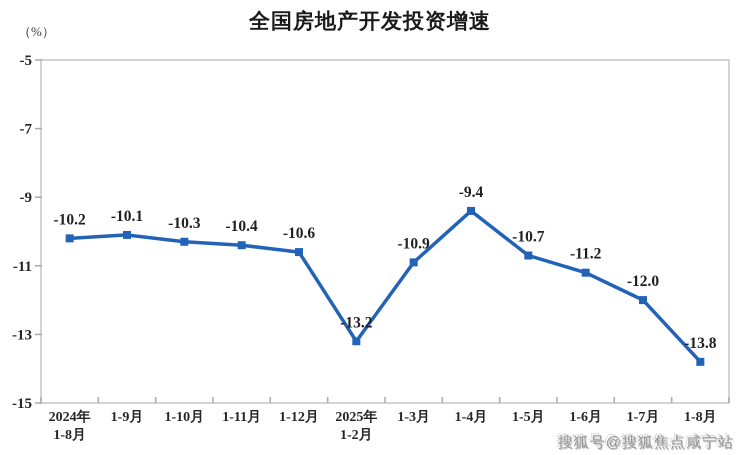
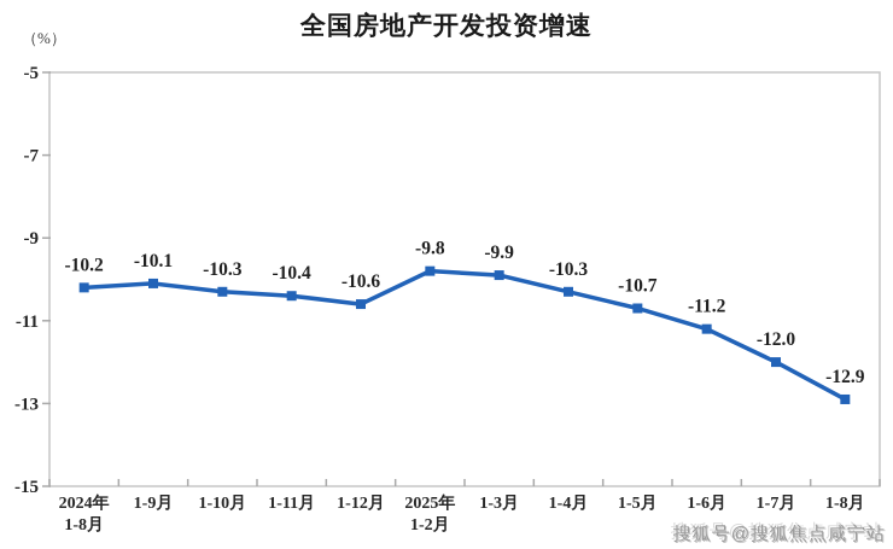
2025年 1-2月: -13.2 -> -9.8
1-3月: -10.9 -> -9.9
1-4月: -9.4 -> -10.3
1-8月: -13.8 -> -12.9
